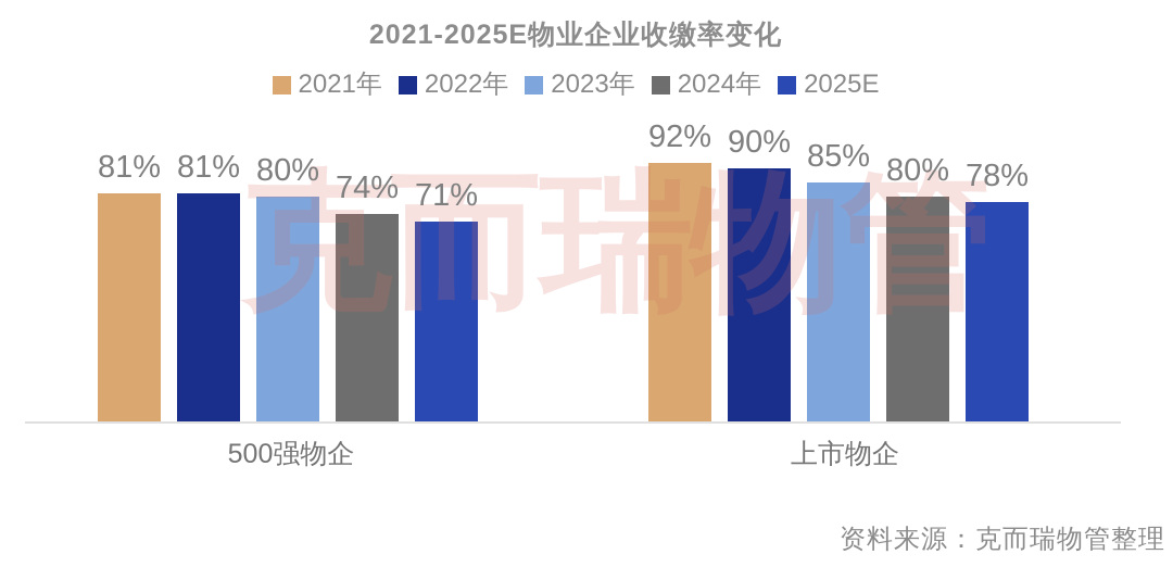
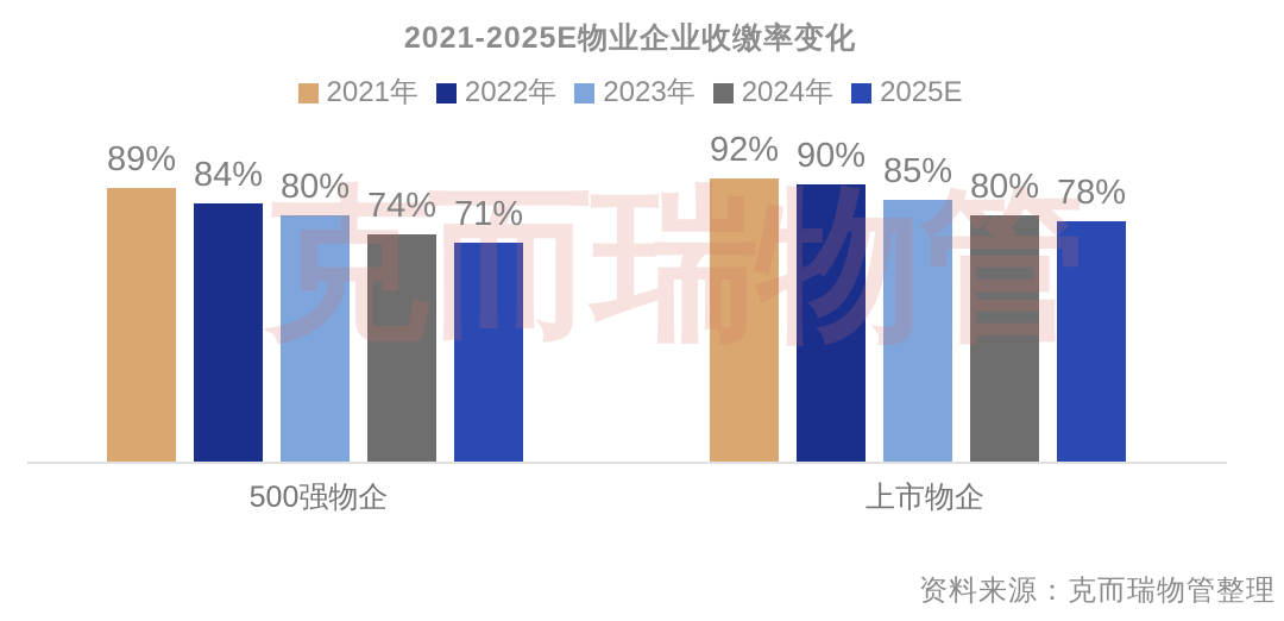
2021年/500强物企: 81% -> 89%
2022年/500强物企: 81% -> 84%
